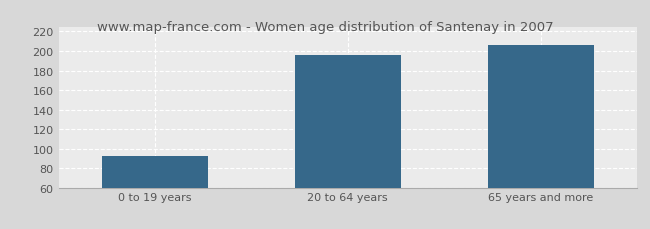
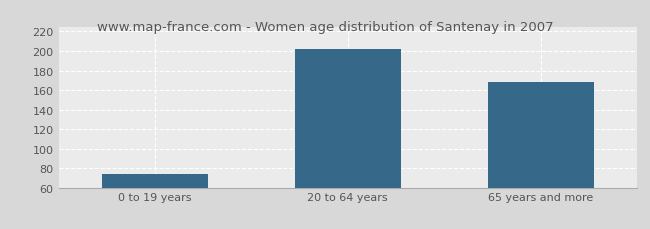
0 to 19 years: 92 -> 74
20 to 64 years: 196 -> 202
65 years and more: 206 -> 168
